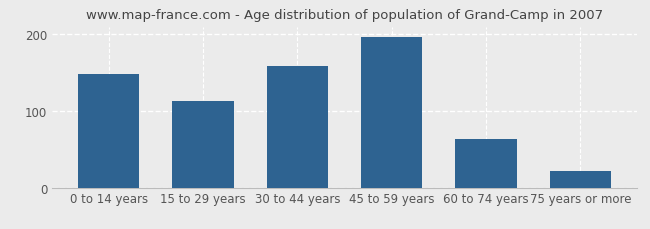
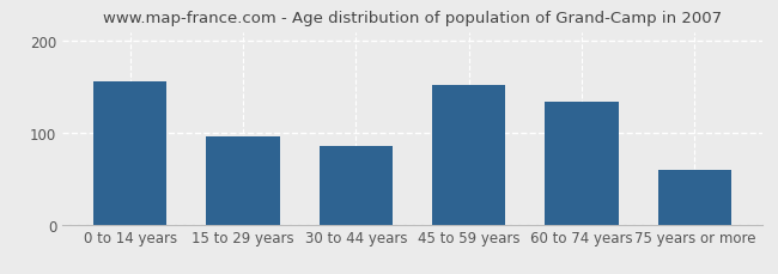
0 to 14 years: 148 -> 156
15 to 29 years: 113 -> 96
30 to 44 years: 158 -> 86
45 to 59 years: 197 -> 152
60 to 74 years: 63 -> 134
75 years or more: 22 -> 60
